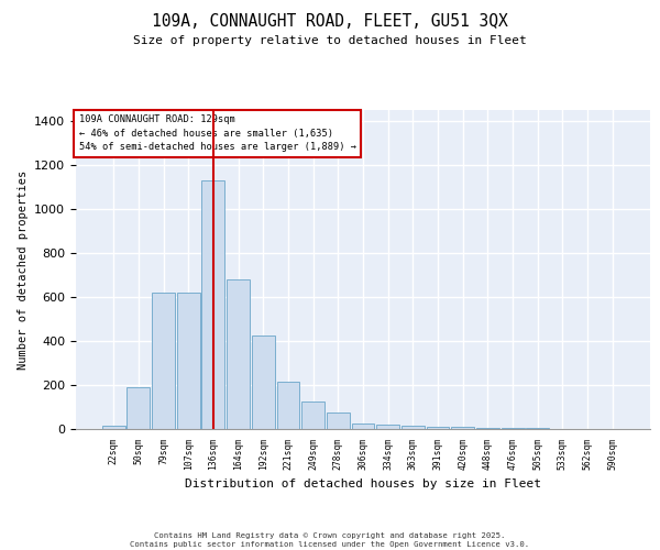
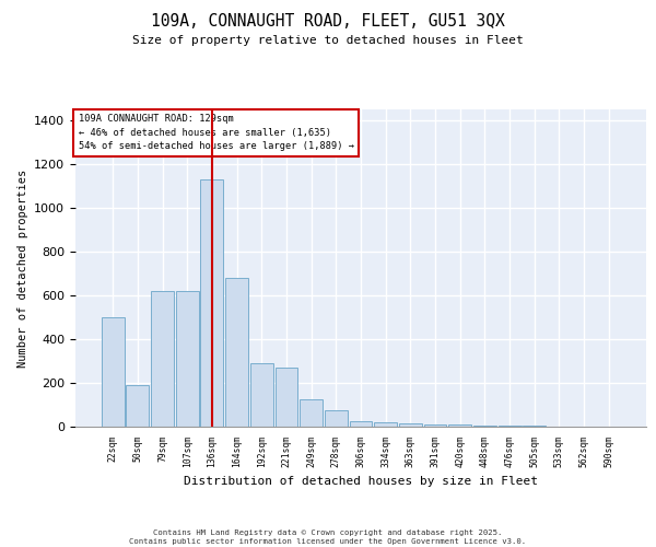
22sqm: 20 -> 500
192sqm: 420 -> 290
221sqm: 220 -> 270
